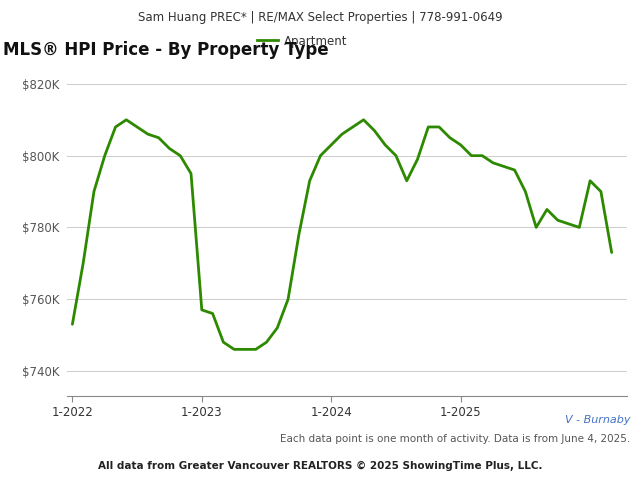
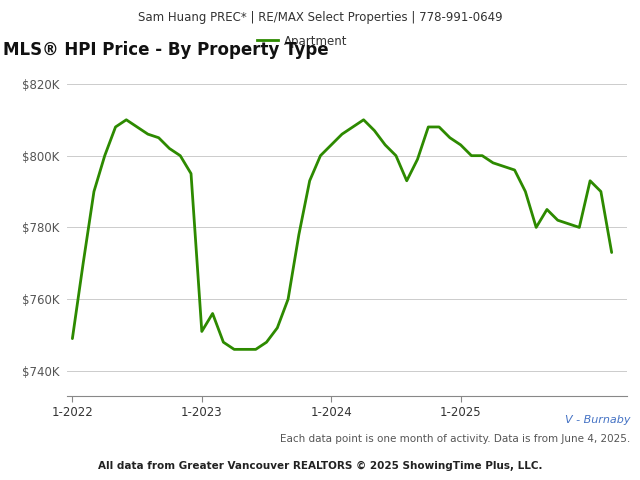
1-2022: $753K -> $749K
1-2023: $757K -> $751K
